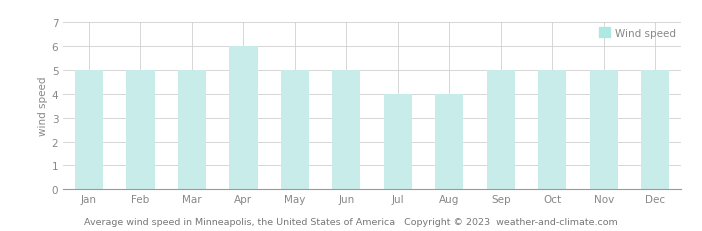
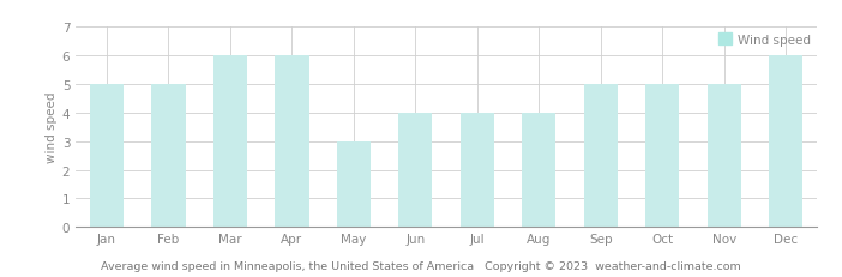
Mar: 5 -> 6
May: 5 -> 3
Jun: 5 -> 4
Dec: 5 -> 6
